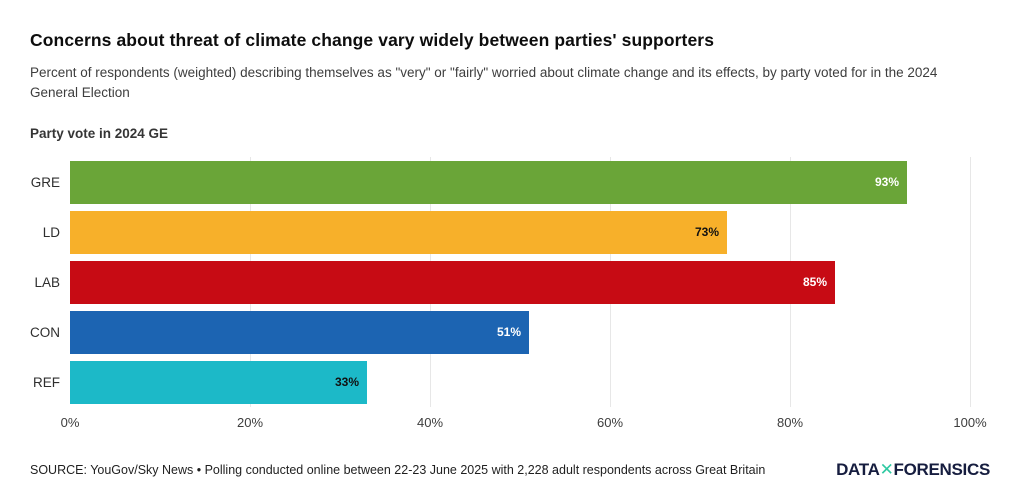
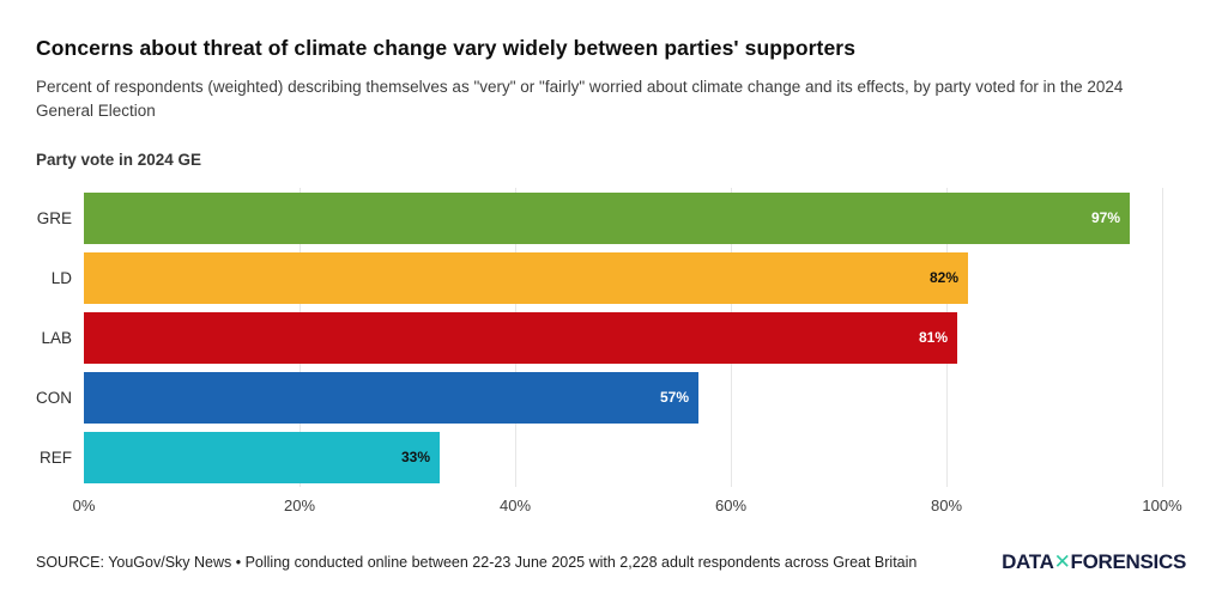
GRE: 93% -> 97%
LD: 73% -> 82%
LAB: 85% -> 81%
CON: 51% -> 57%
